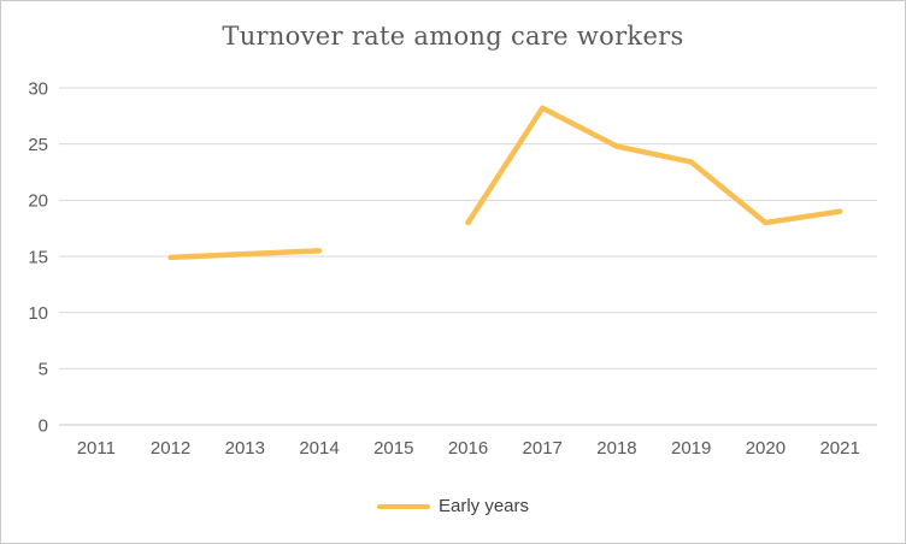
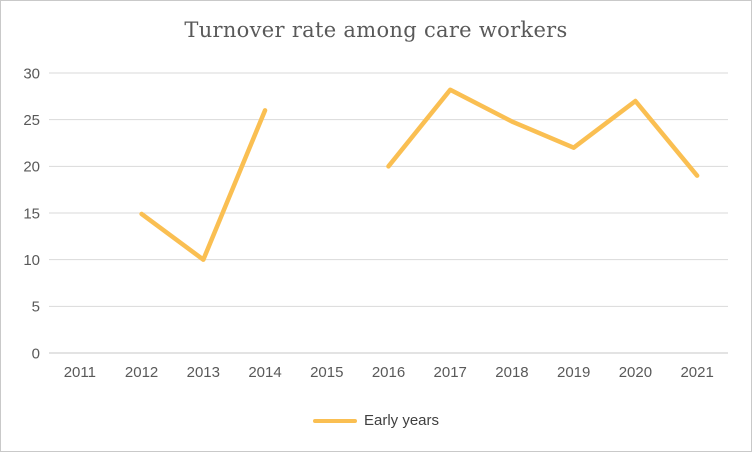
2013: 15 -> 10
2014: 16 -> 26
2016: 18 -> 20
2019: 23 -> 22
2020: 18 -> 27
